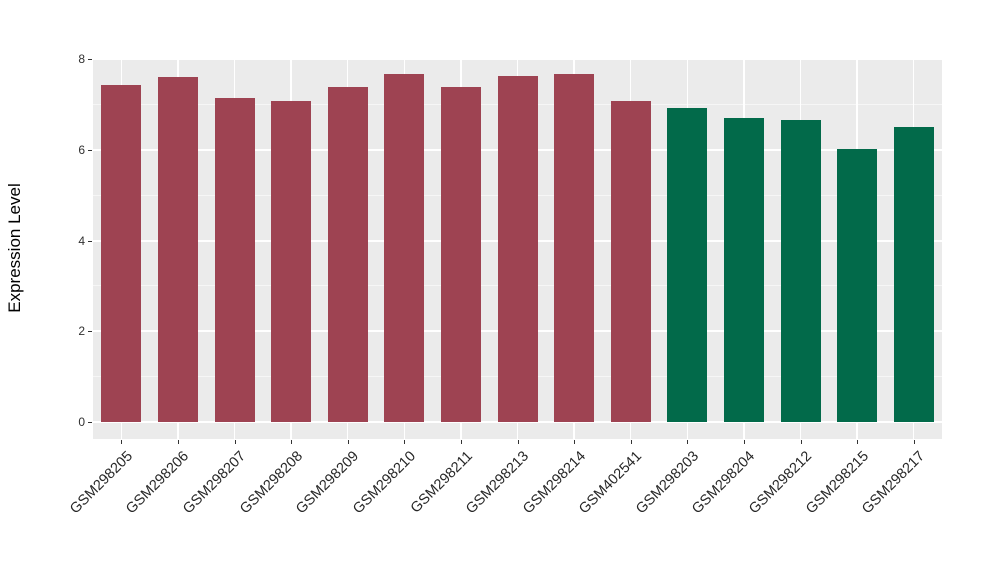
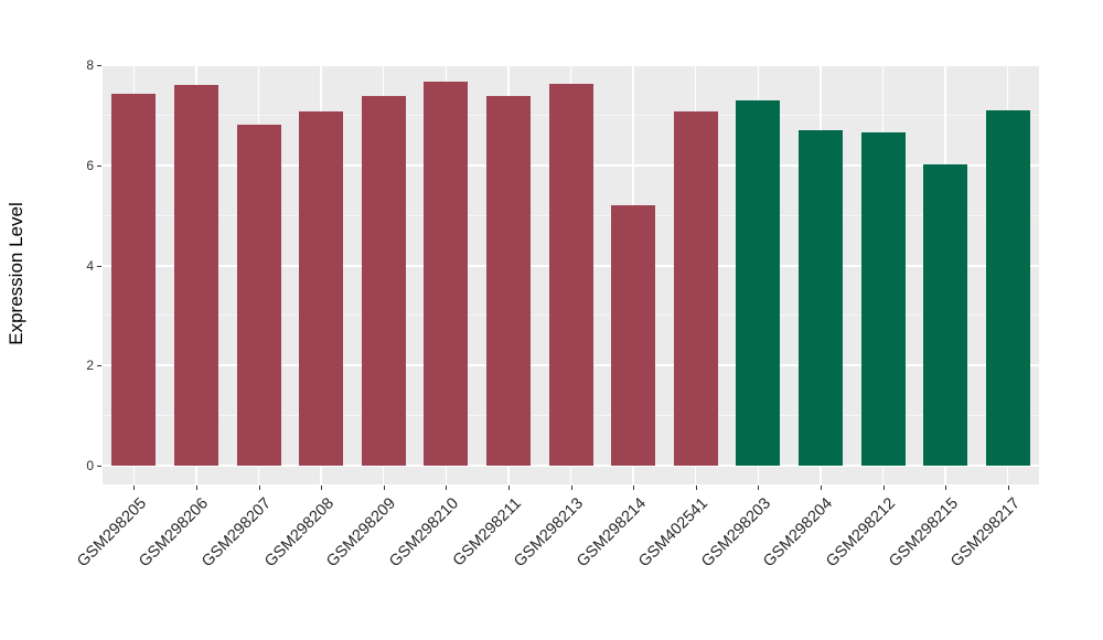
GSM298207: 7.1 -> 6.8
GSM298214: 7.7 -> 5.2
GSM298203: 6.9 -> 7.3
GSM298217: 6.5 -> 7.1
